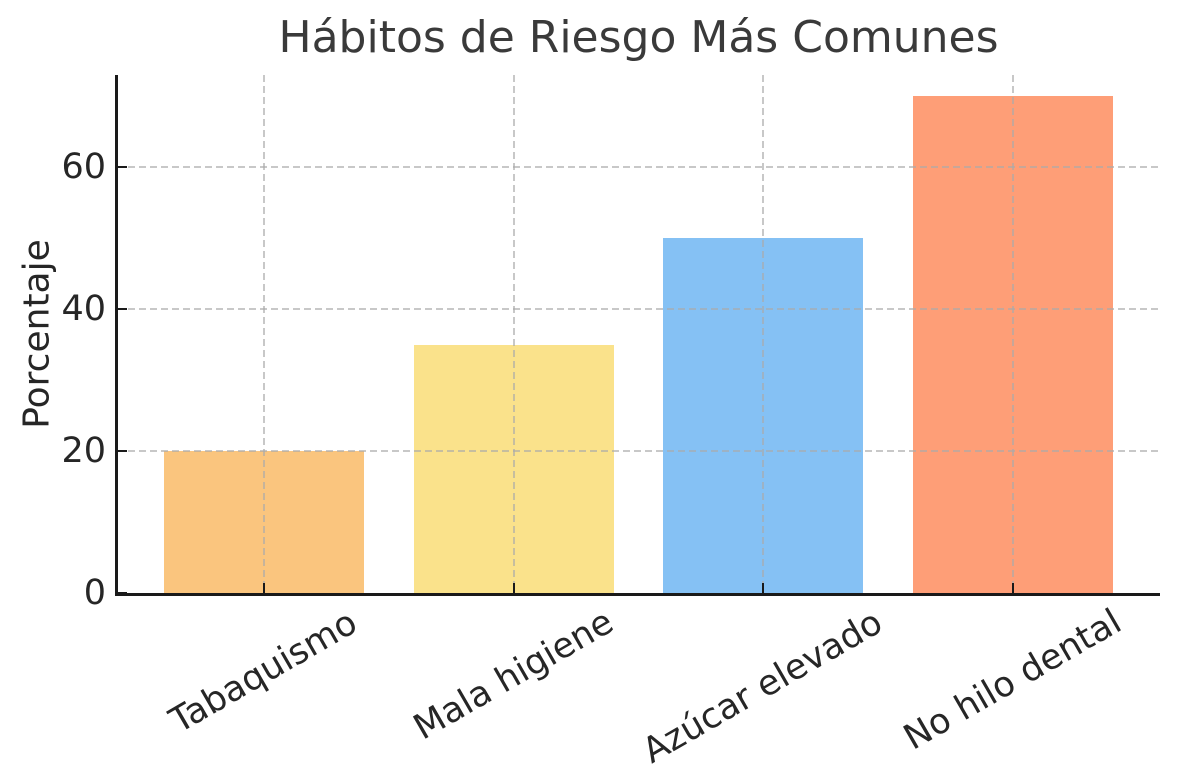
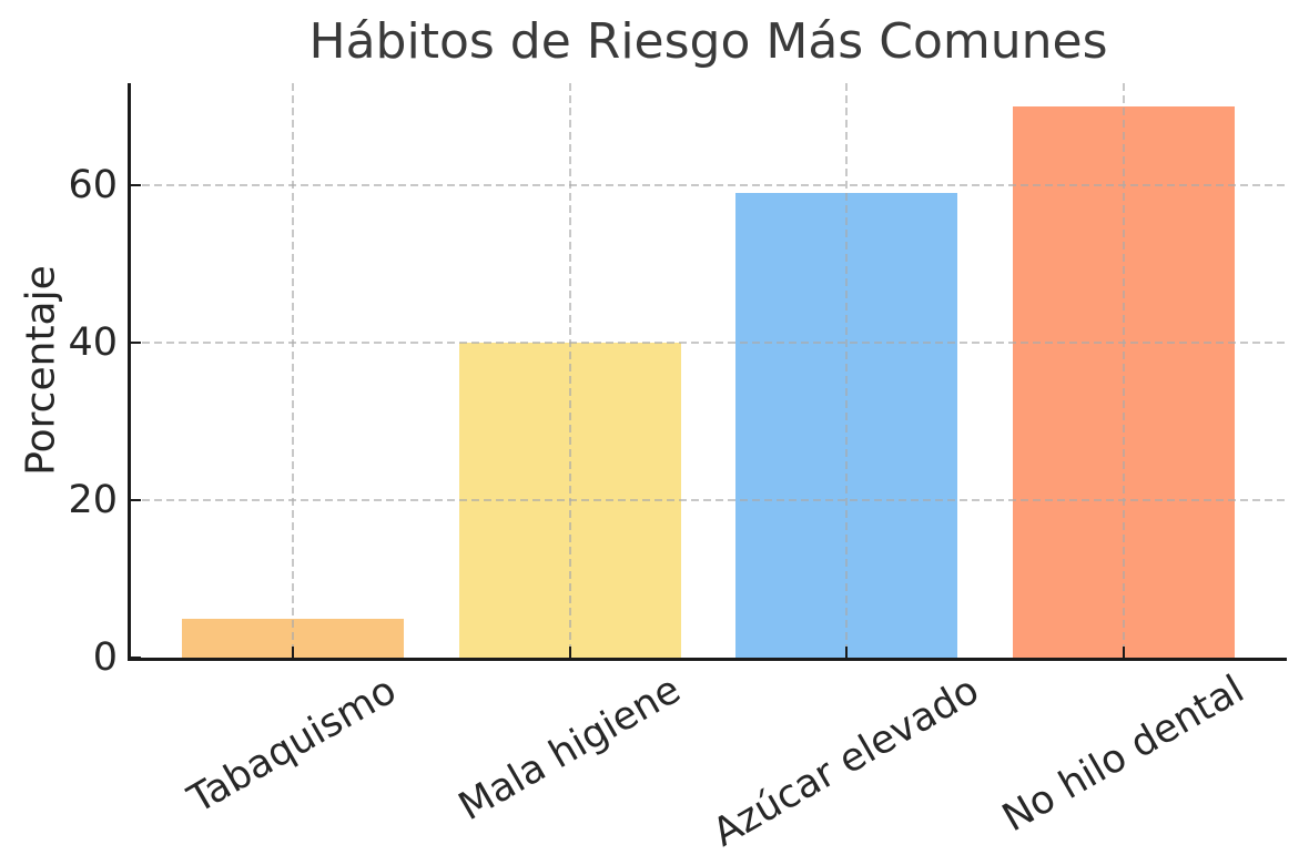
Tabaquismo: 20 -> 5
Mala higiene: 35 -> 40
Azúcar elevado: 50 -> 59
